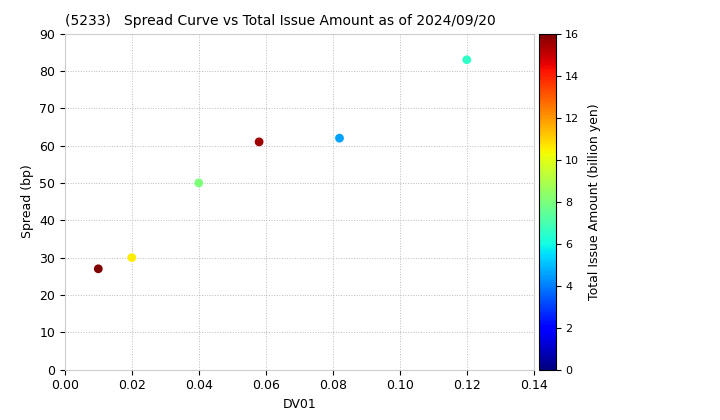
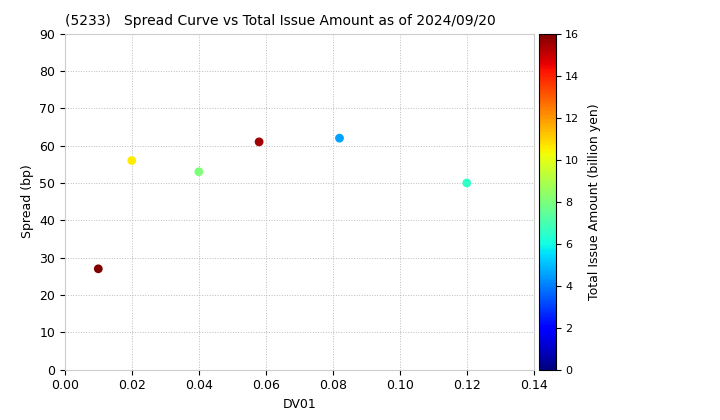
0.02: 30 -> 56
0.04: 50 -> 53
0.12: 83 -> 50
